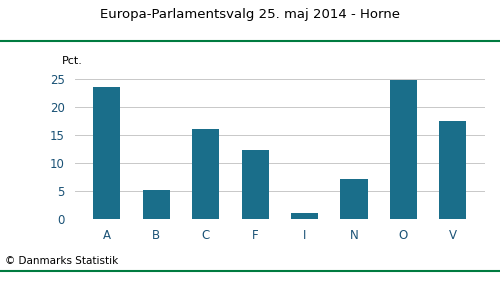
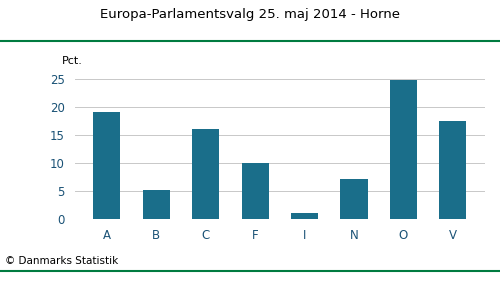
A: 23.6 -> 19.0
F: 12.2 -> 10.0
